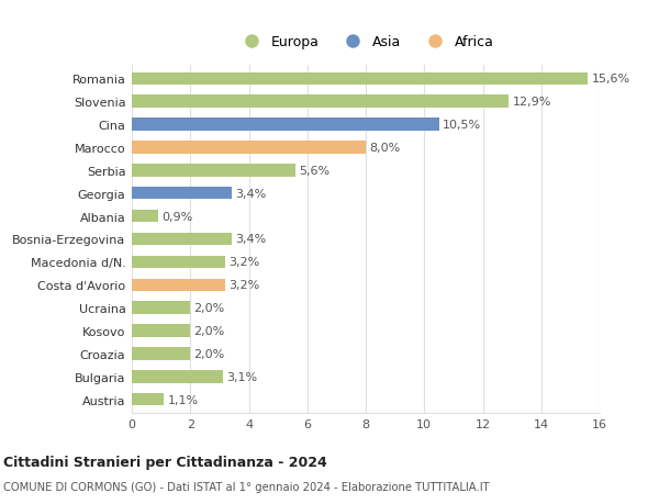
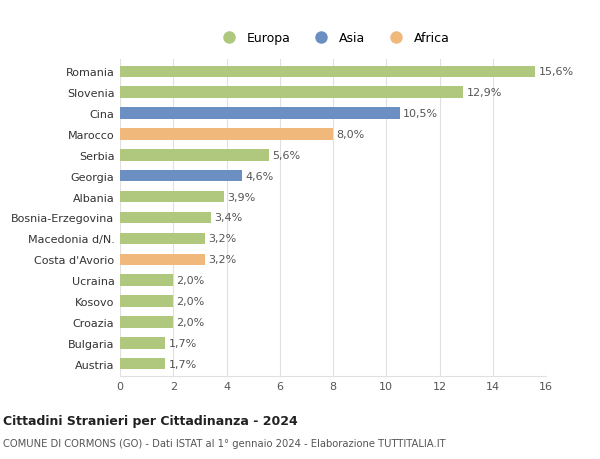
Georgia: 3,4% -> 4,6%
Albania: 0,9% -> 3,9%
Bulgaria: 3,1% -> 1,7%
Austria: 1,1% -> 1,7%
